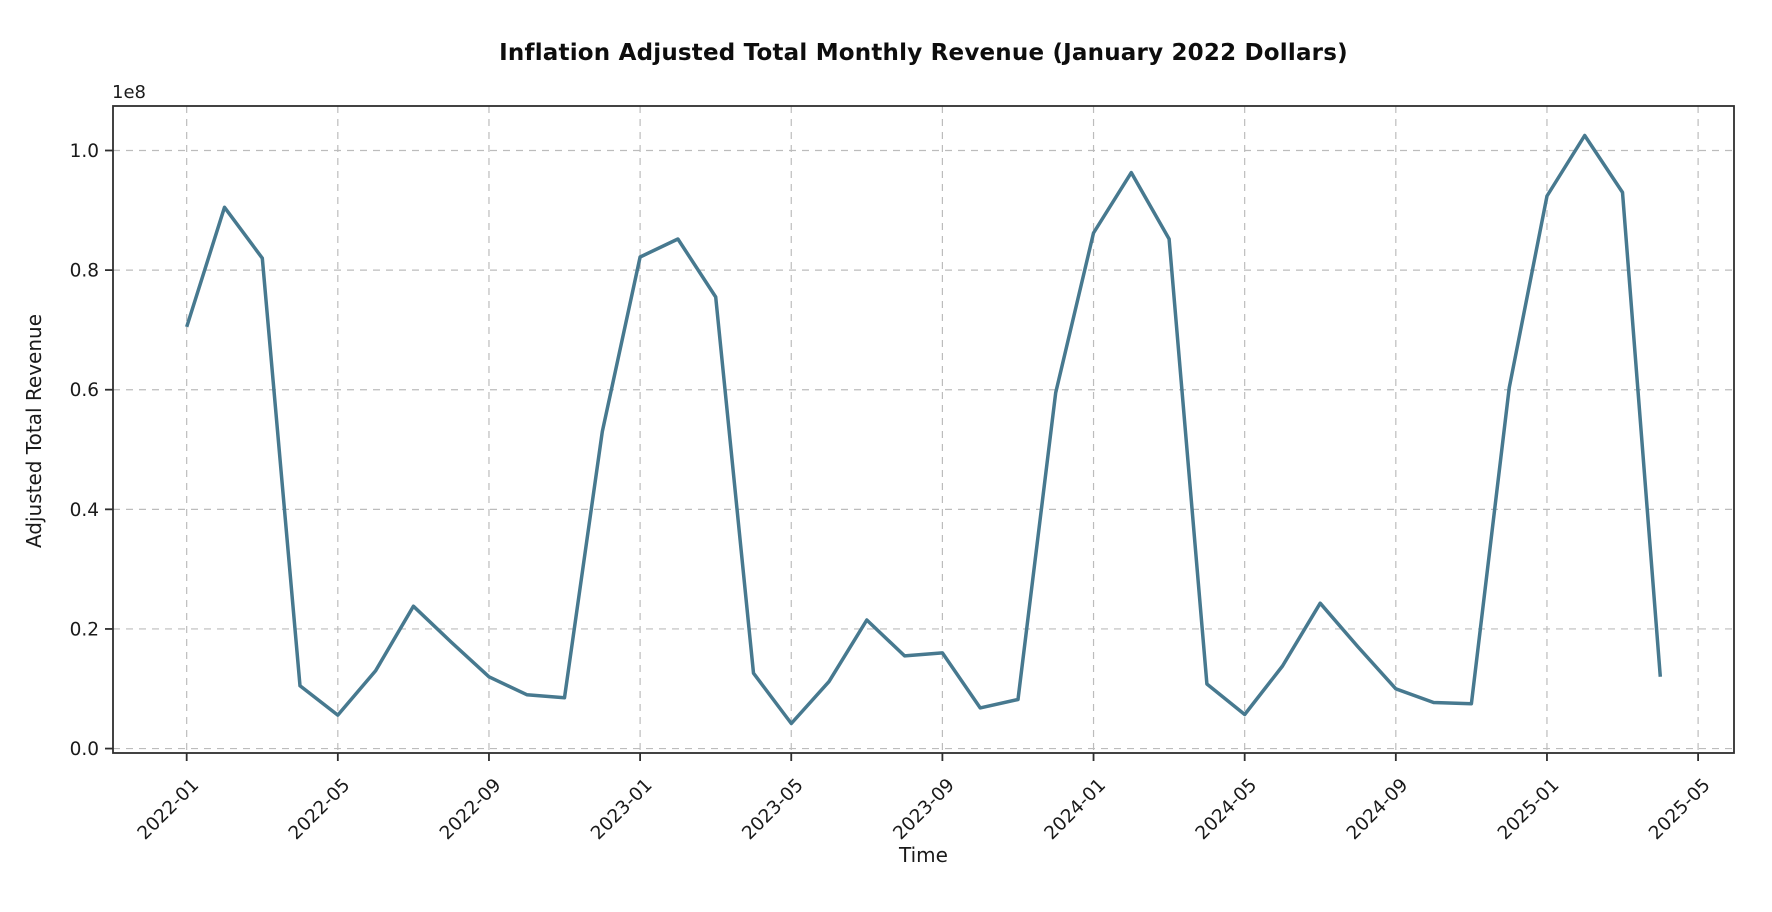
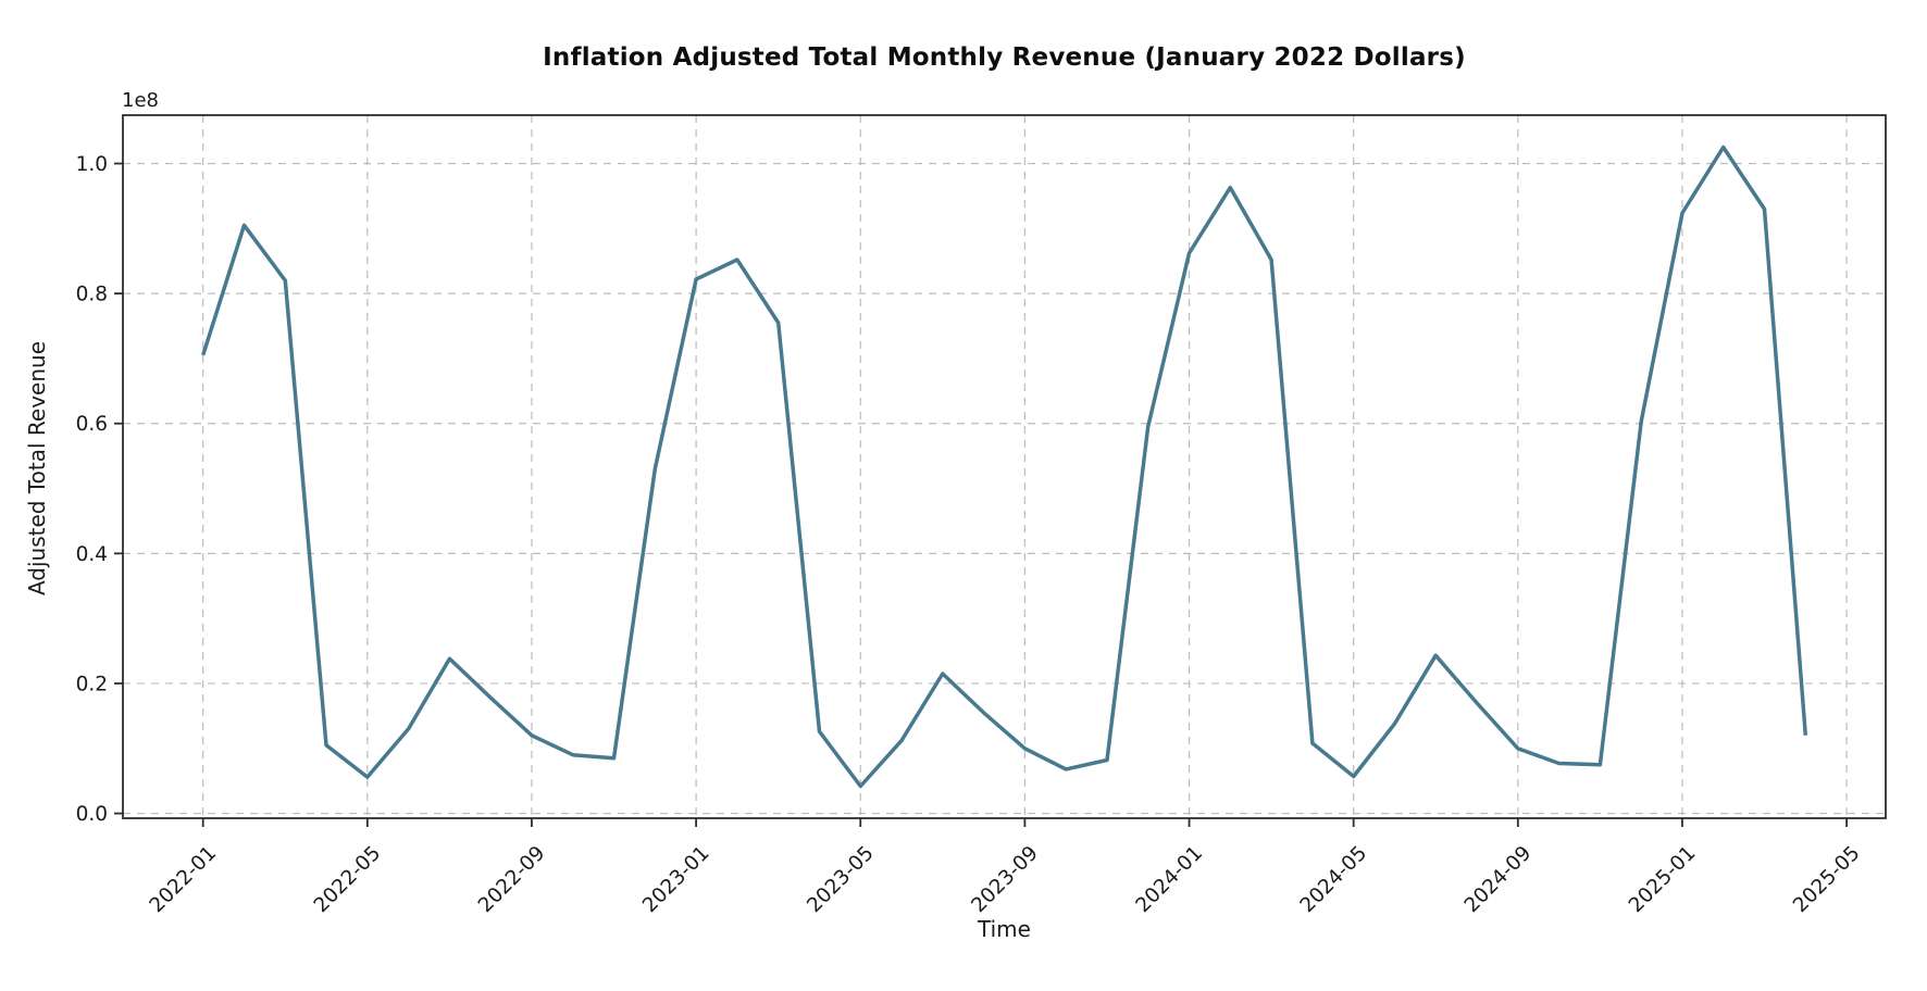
2023-09: 0.16 -> 0.10
